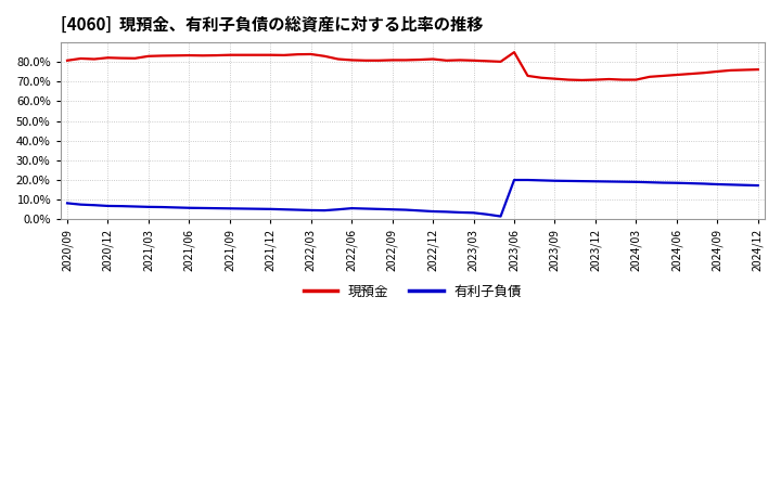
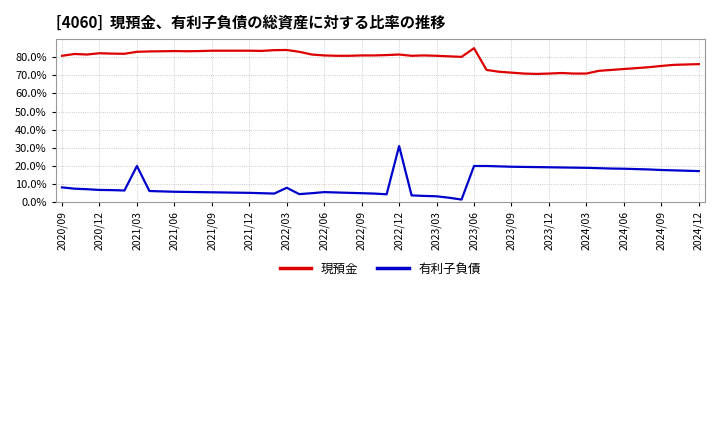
有利子負債/2021/03: 6% -> 20%
有利子負債/2022/03: 5% -> 8%
有利子負債/2022/12: 4% -> 31%
